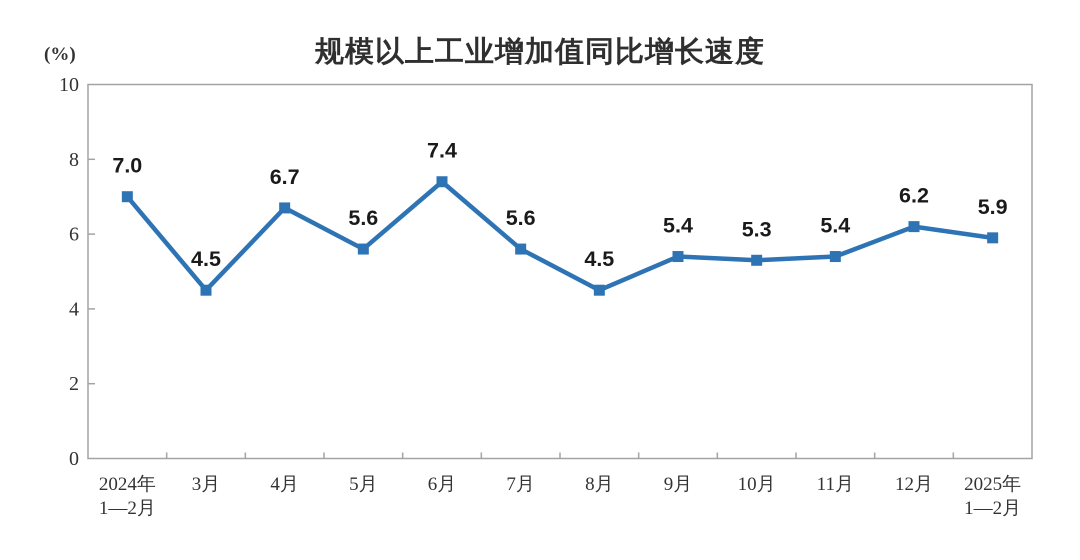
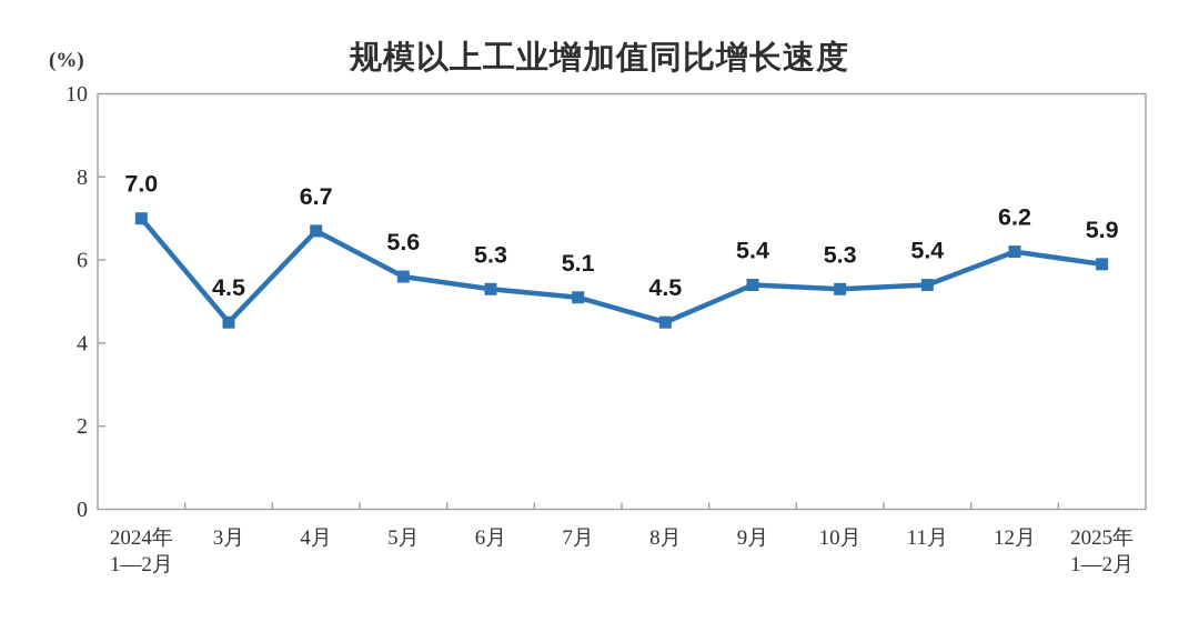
6月: 7.4 -> 5.3
7月: 5.6 -> 5.1
